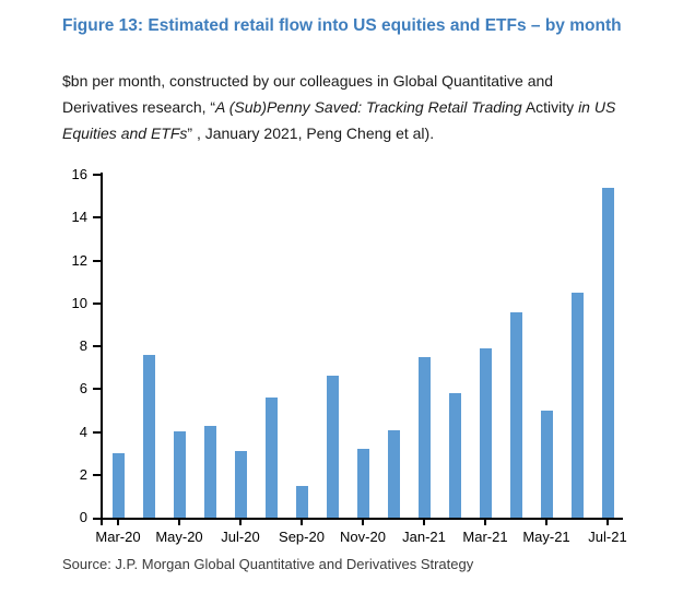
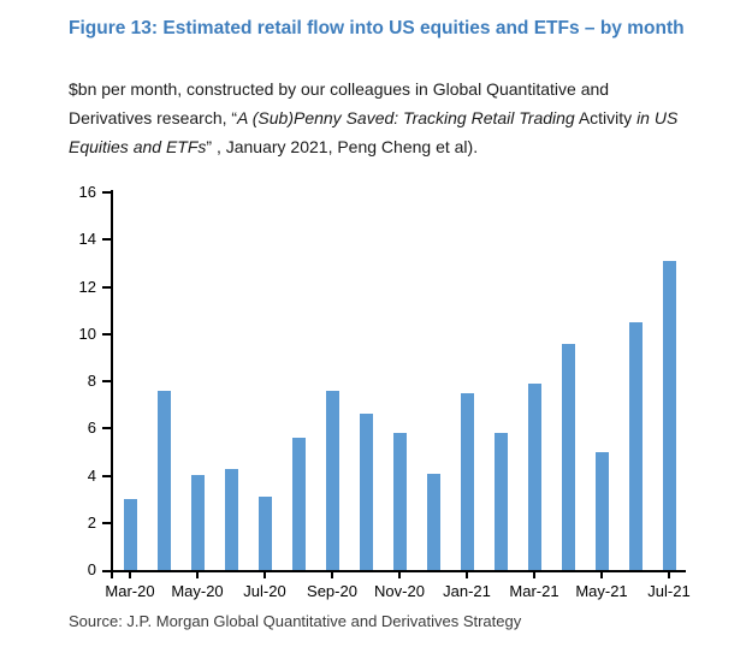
Sep-20: 1.5 -> 7.6
Nov-20: 3.2 -> 5.8
Jul-21: 15.4 -> 13.1
